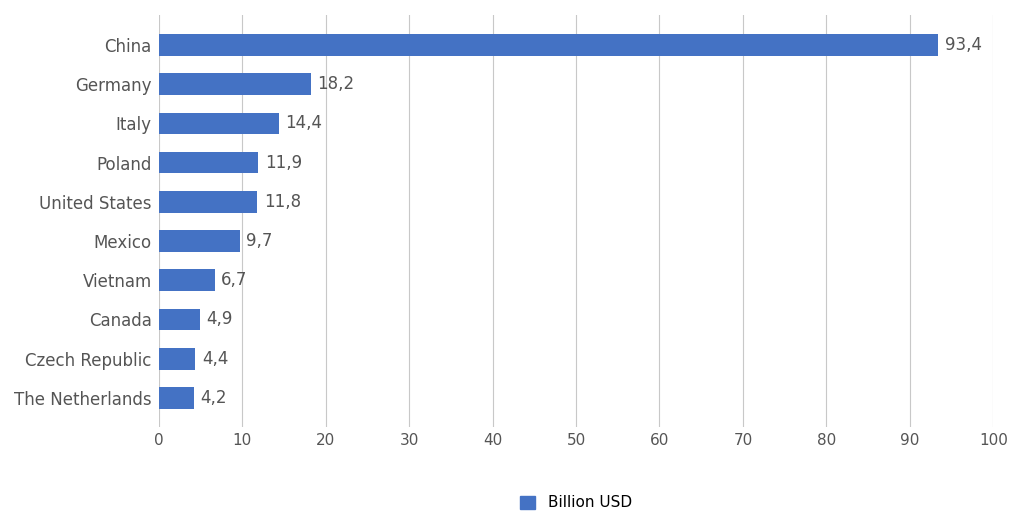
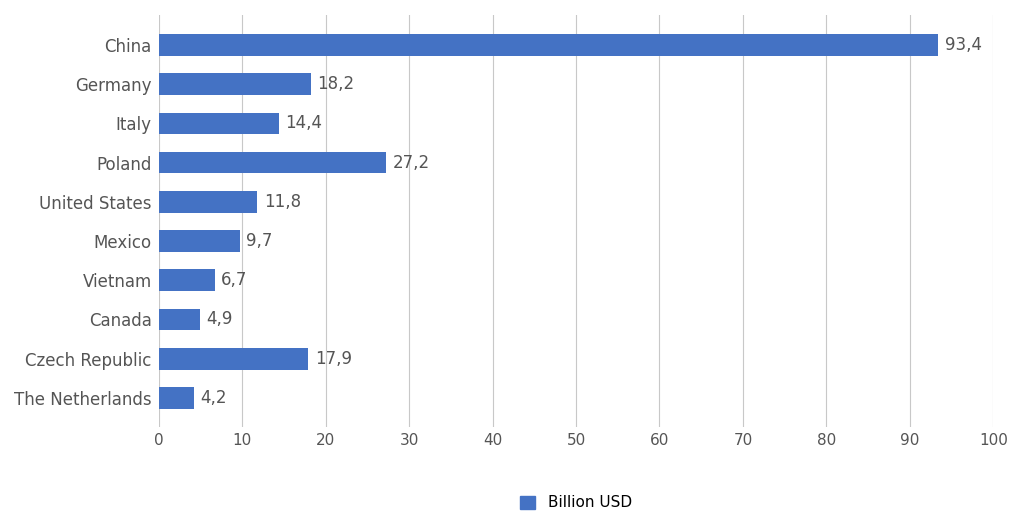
Poland: 11,9 -> 27,2
Czech Republic: 4,4 -> 17,9
